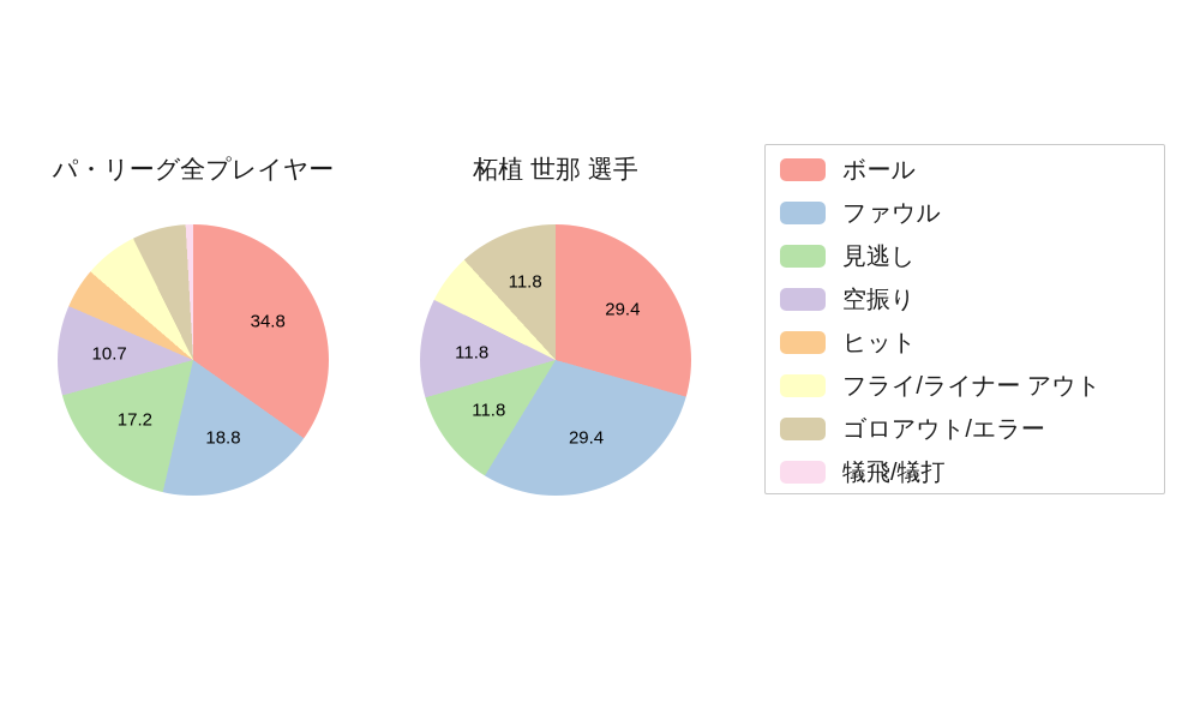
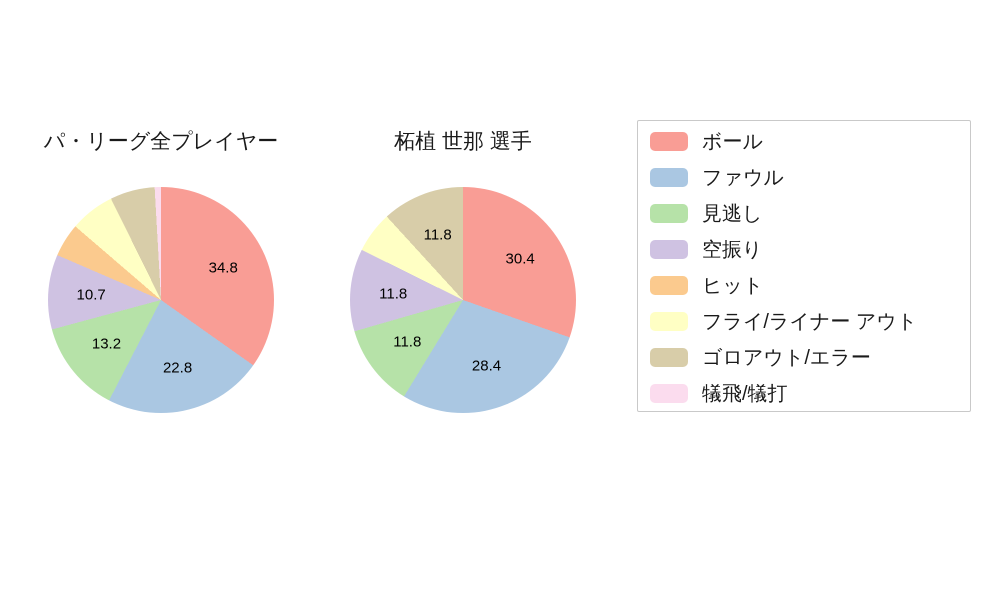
パ・リーグ全プレイヤー/ファウル: 18.8 -> 22.8
パ・リーグ全プレイヤー/見逃し: 17.2 -> 13.2
柘植 世那 選手/ボール: 29.4 -> 30.4
柘植 世那 選手/ファウル: 29.4 -> 28.4
